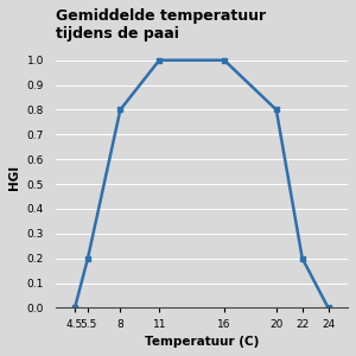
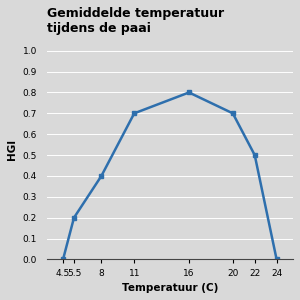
8: 0.8 -> 0.4
11: 1.0 -> 0.7
16: 1.0 -> 0.8
20: 0.8 -> 0.7
22: 0.2 -> 0.5
